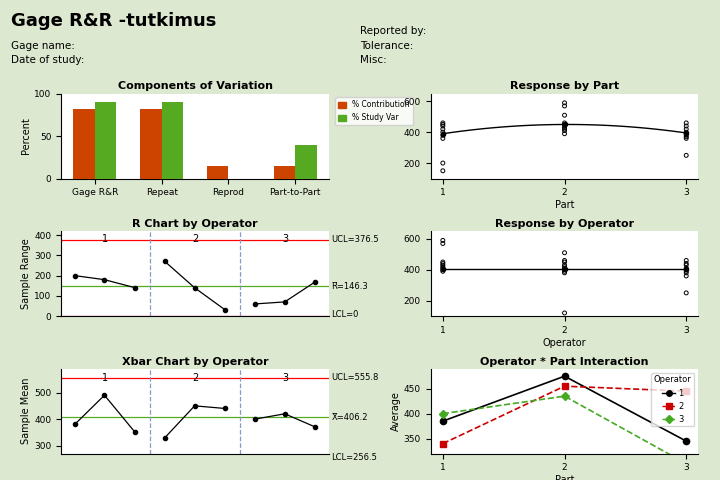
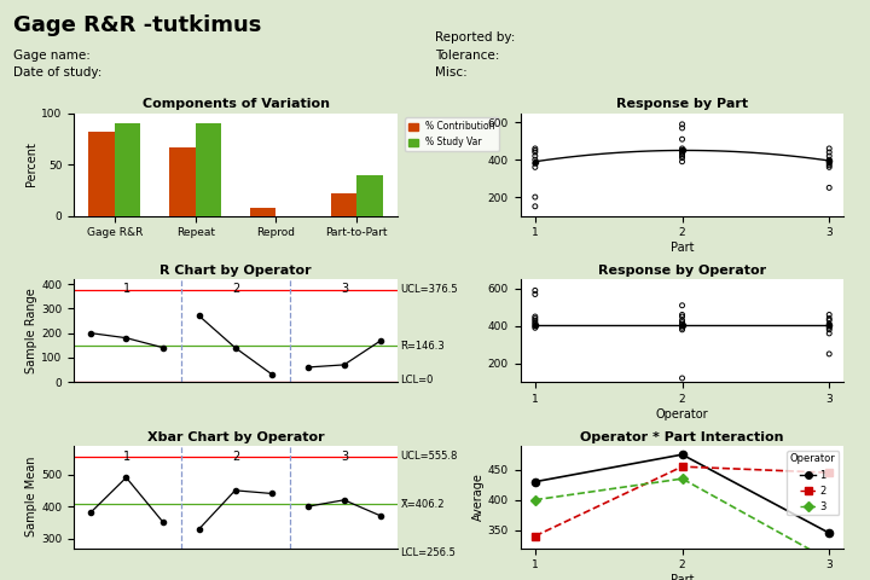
Components of Variation/% Contribution/Repeat: 82 -> 66
Components of Variation/% Contribution/Reprod: 15 -> 8
Components of Variation/% Contribution/Part-to-Part: 15 -> 22
Operator * Part Interaction/1/1: 385 -> 430
